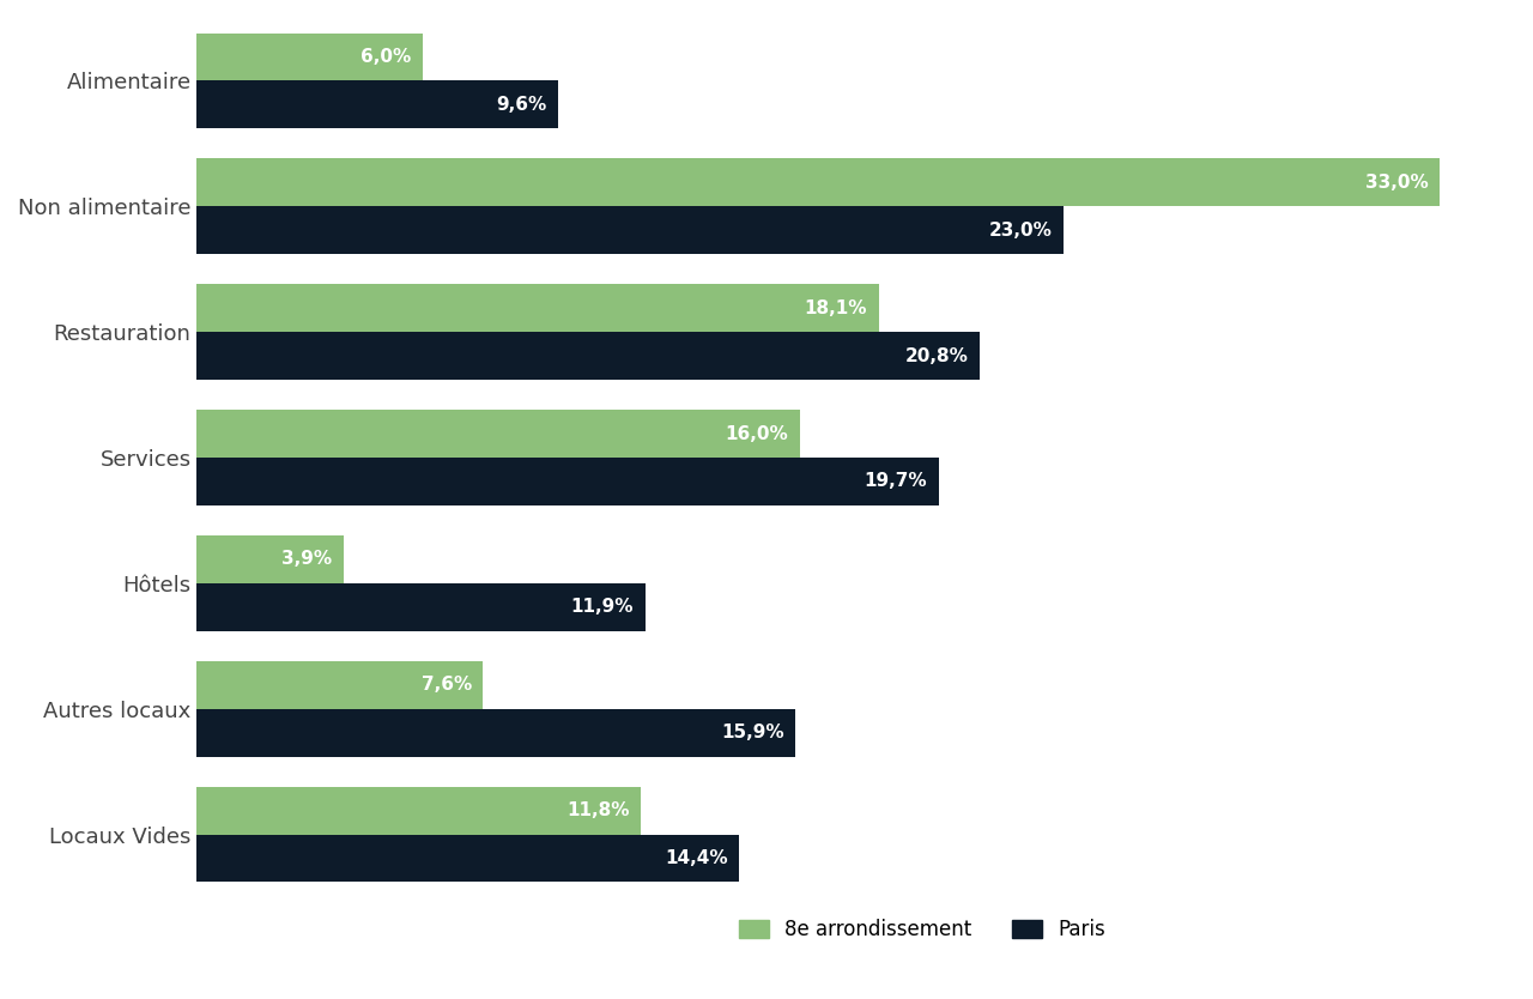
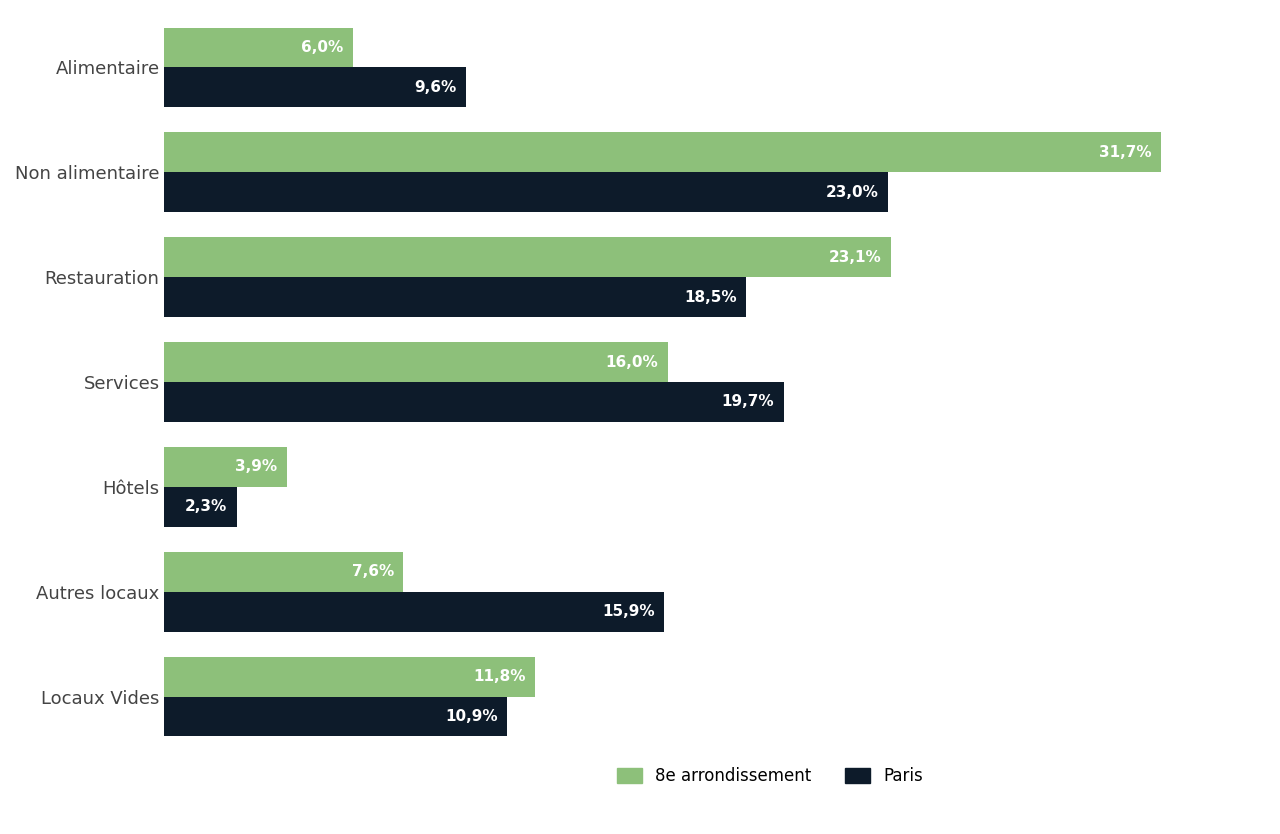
8e arrondissement/Non alimentaire: 33,0% -> 31,7%
8e arrondissement/Restauration: 18,1% -> 23,1%
Paris/Restauration: 20,8% -> 18,5%
Paris/Hôtels: 11,9% -> 2,3%
Paris/Locaux Vides: 14,4% -> 10,9%
